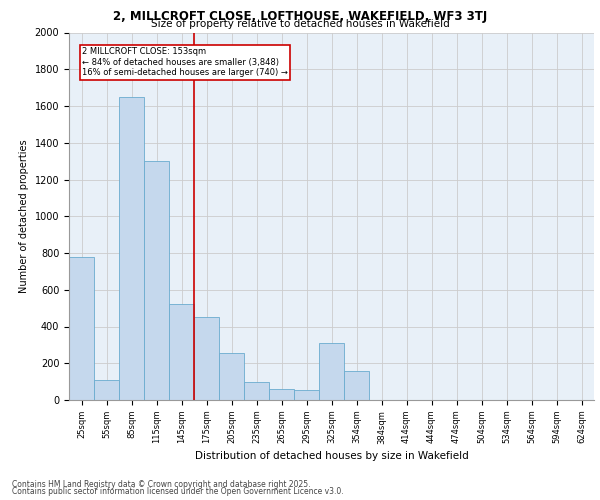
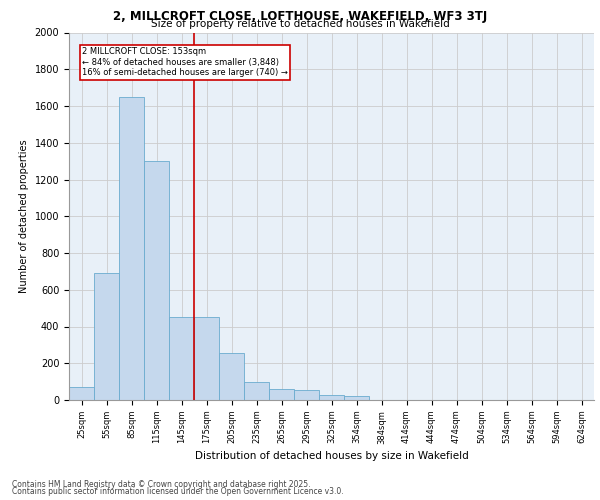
25sqm: 780 -> 70
55sqm: 110 -> 690
145sqm: 520 -> 450
325sqm: 310 -> 20
354sqm: 160 -> 20
